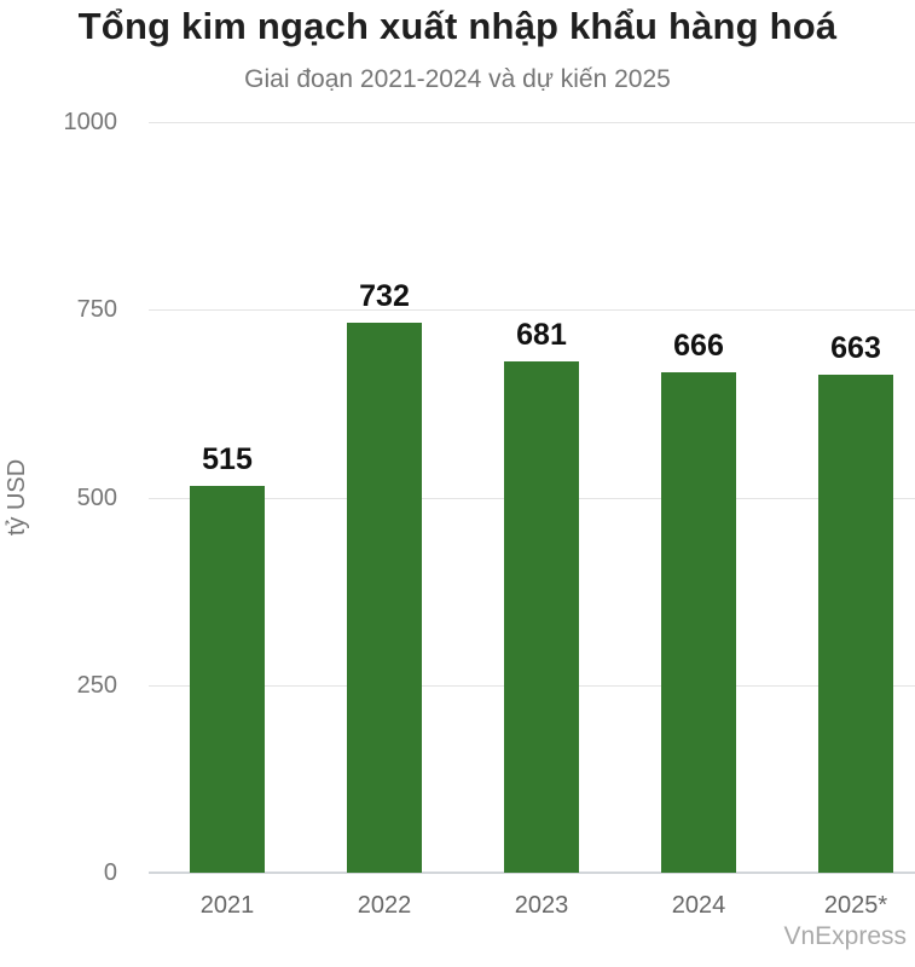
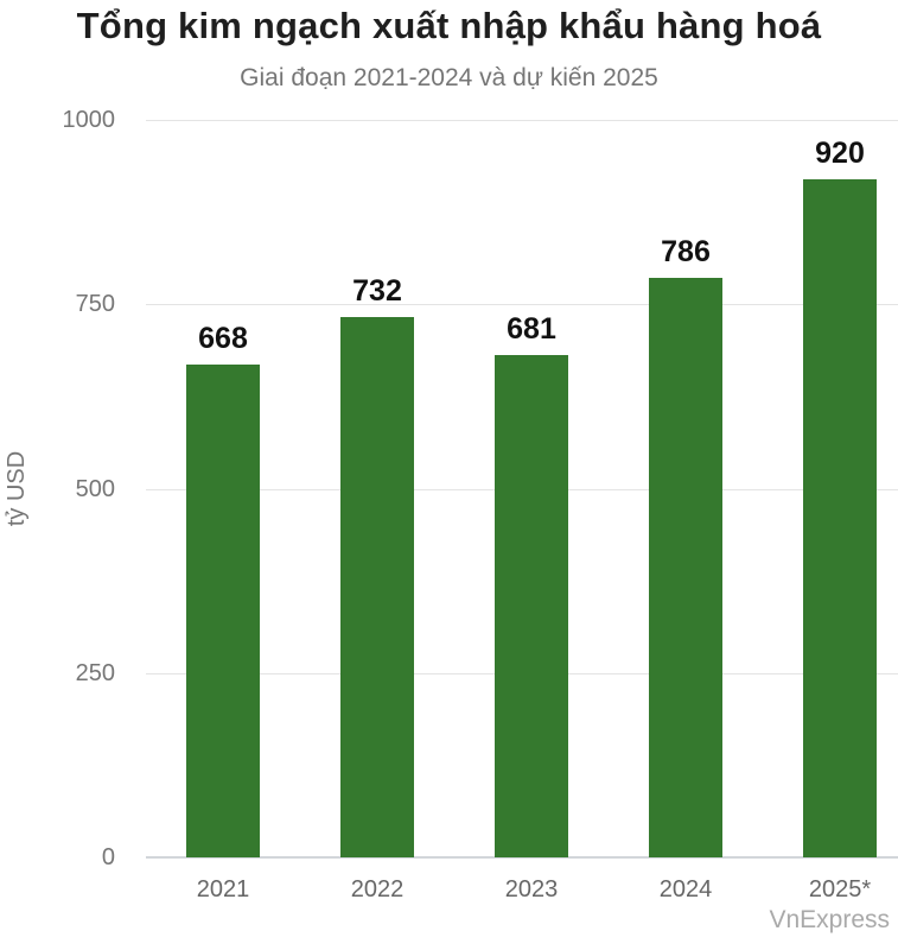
2021: 515 -> 668
2024: 666 -> 786
2025*: 663 -> 920
